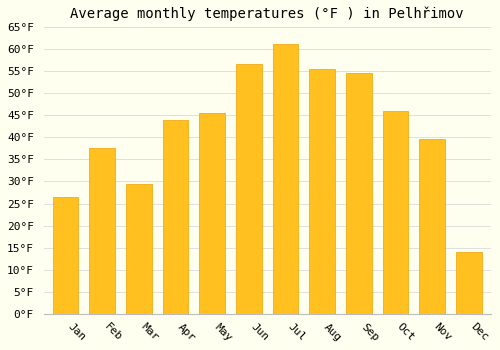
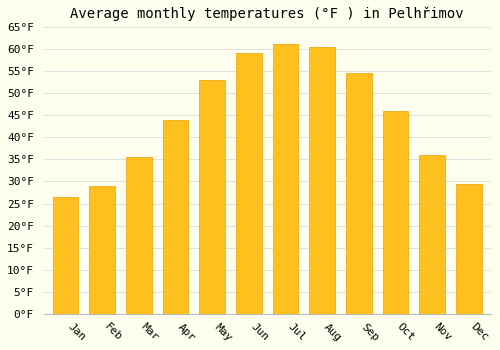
Feb: 37.5°F -> 29.0°F
Mar: 29.5°F -> 35.5°F
May: 45.5°F -> 53.0°F
Jun: 56.5°F -> 59.0°F
Aug: 55.5°F -> 60.5°F
Nov: 39.5°F -> 36.0°F
Dec: 14.0°F -> 29.5°F
